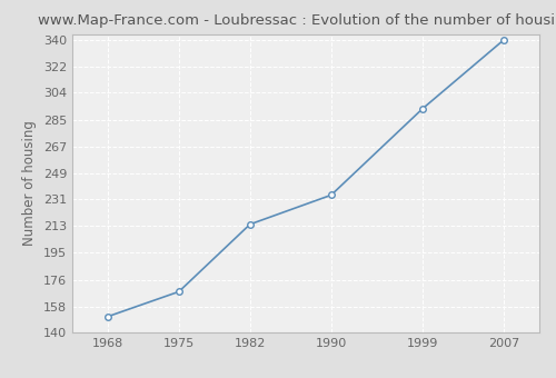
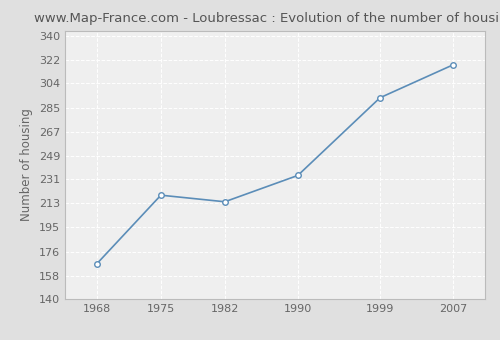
1968: 151 -> 167
1975: 168 -> 219
2007: 340 -> 318
